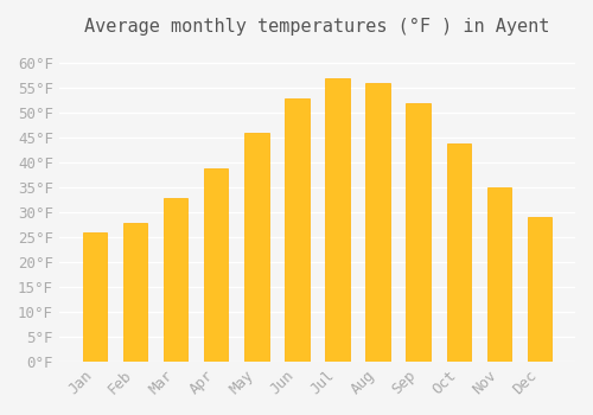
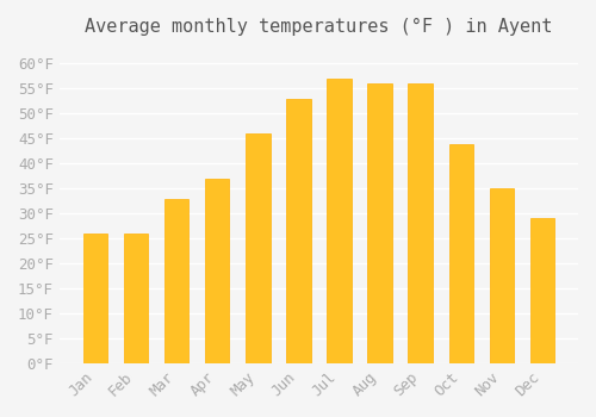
Feb: 28°F -> 26°F
Apr: 39°F -> 37°F
Sep: 52°F -> 56°F
